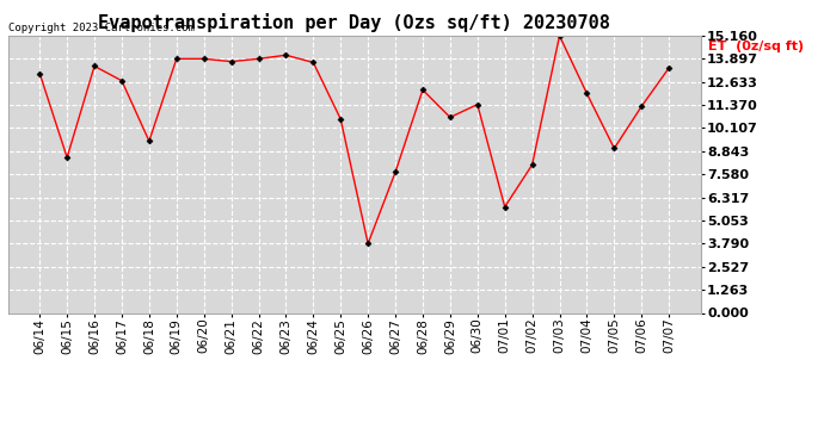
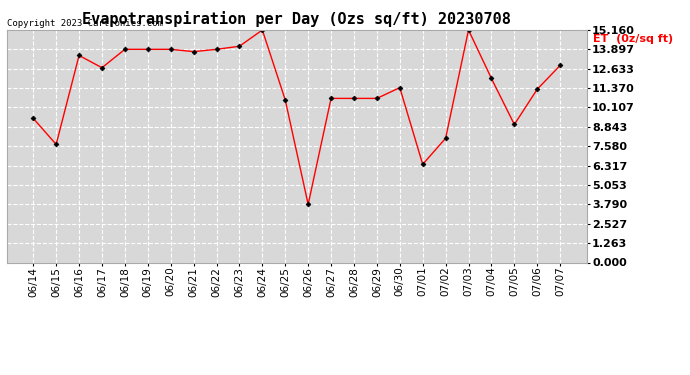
06/14: 13.1 -> 9.4
06/15: 8.5 -> 7.7
06/18: 9.4 -> 13.9
06/24: 13.7 -> 15.2
06/27: 7.7 -> 10.7
06/28: 12.2 -> 10.7
07/01: 5.8 -> 6.4
07/07: 13.4 -> 12.8
